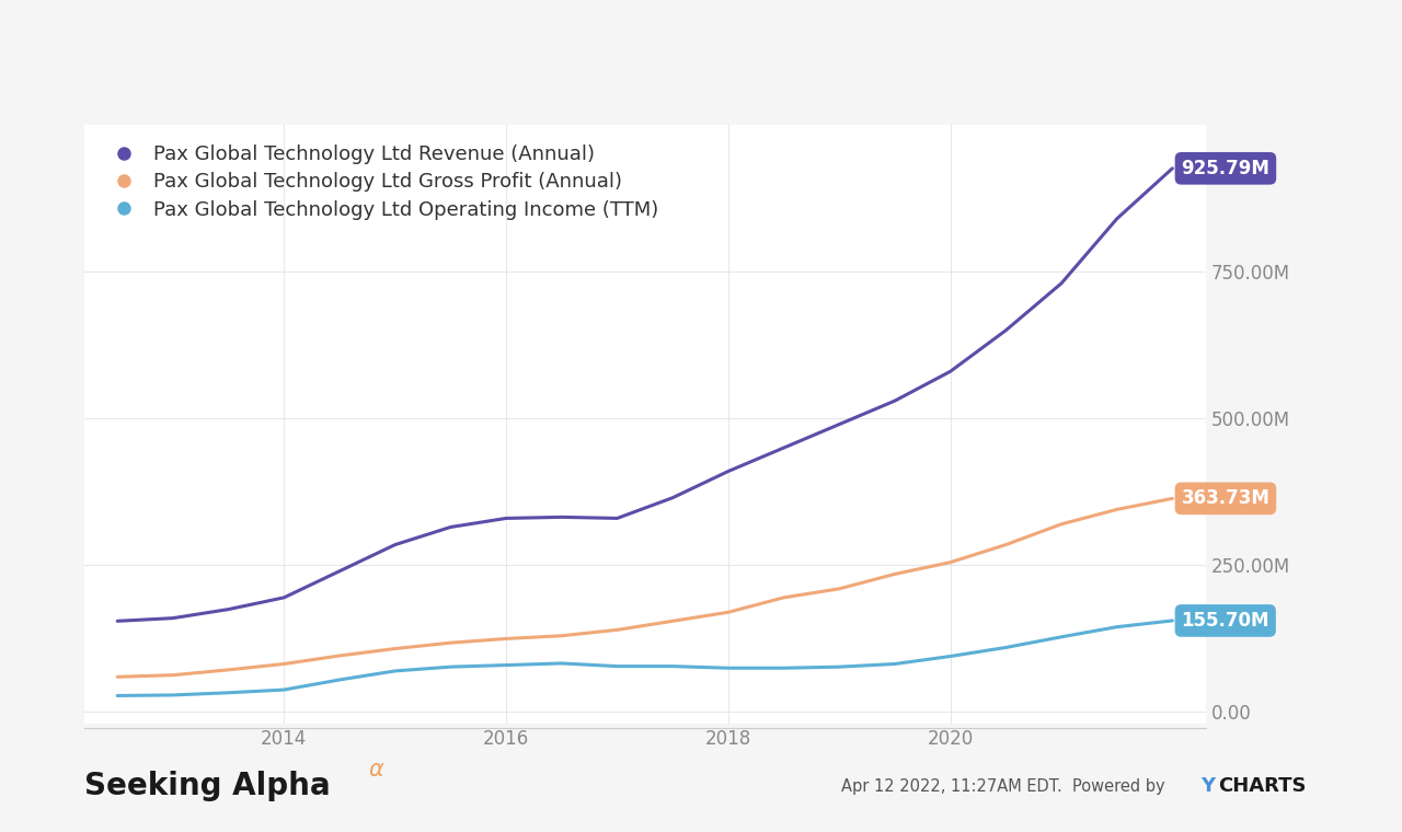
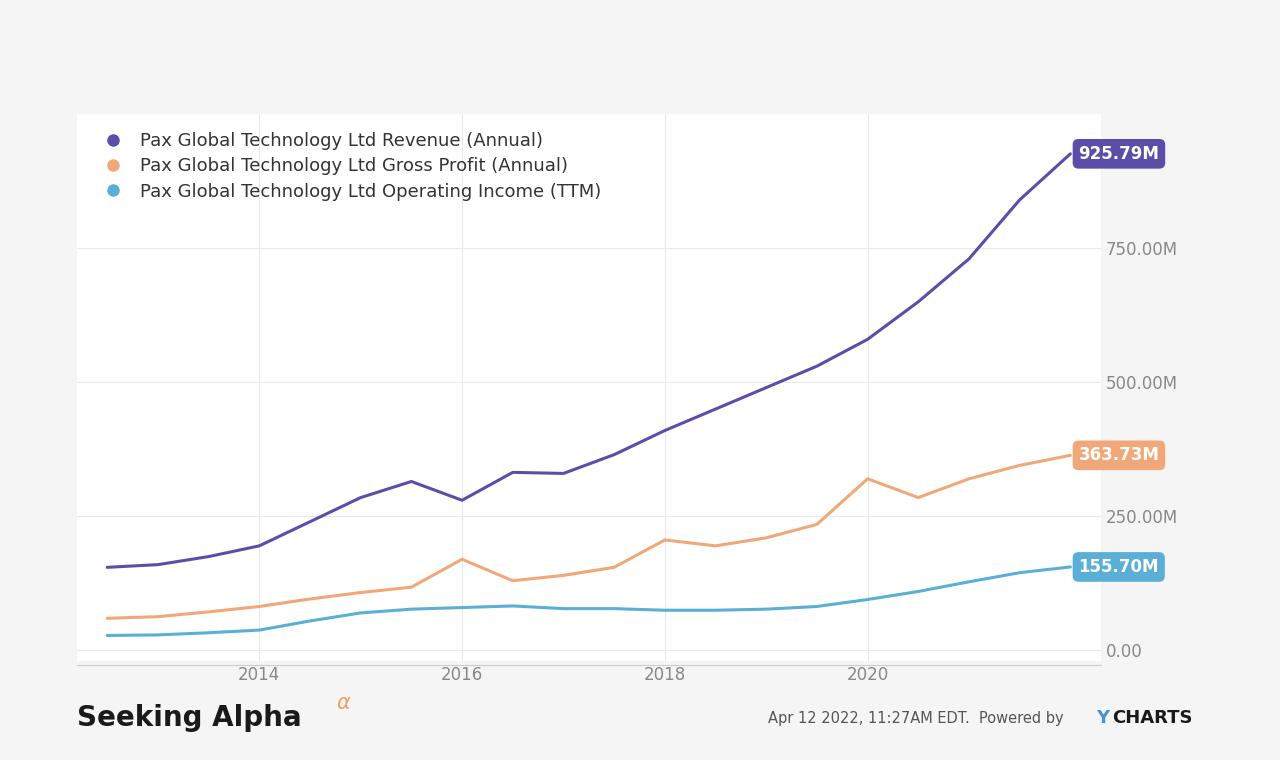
Pax Global Technology Ltd Revenue (Annual)/2016: 330M -> 280M
Pax Global Technology Ltd Gross Profit (Annual)/2016: 125M -> 170M
Pax Global Technology Ltd Gross Profit (Annual)/2018: 170M -> 206M
Pax Global Technology Ltd Gross Profit (Annual)/2020: 255M -> 320M
